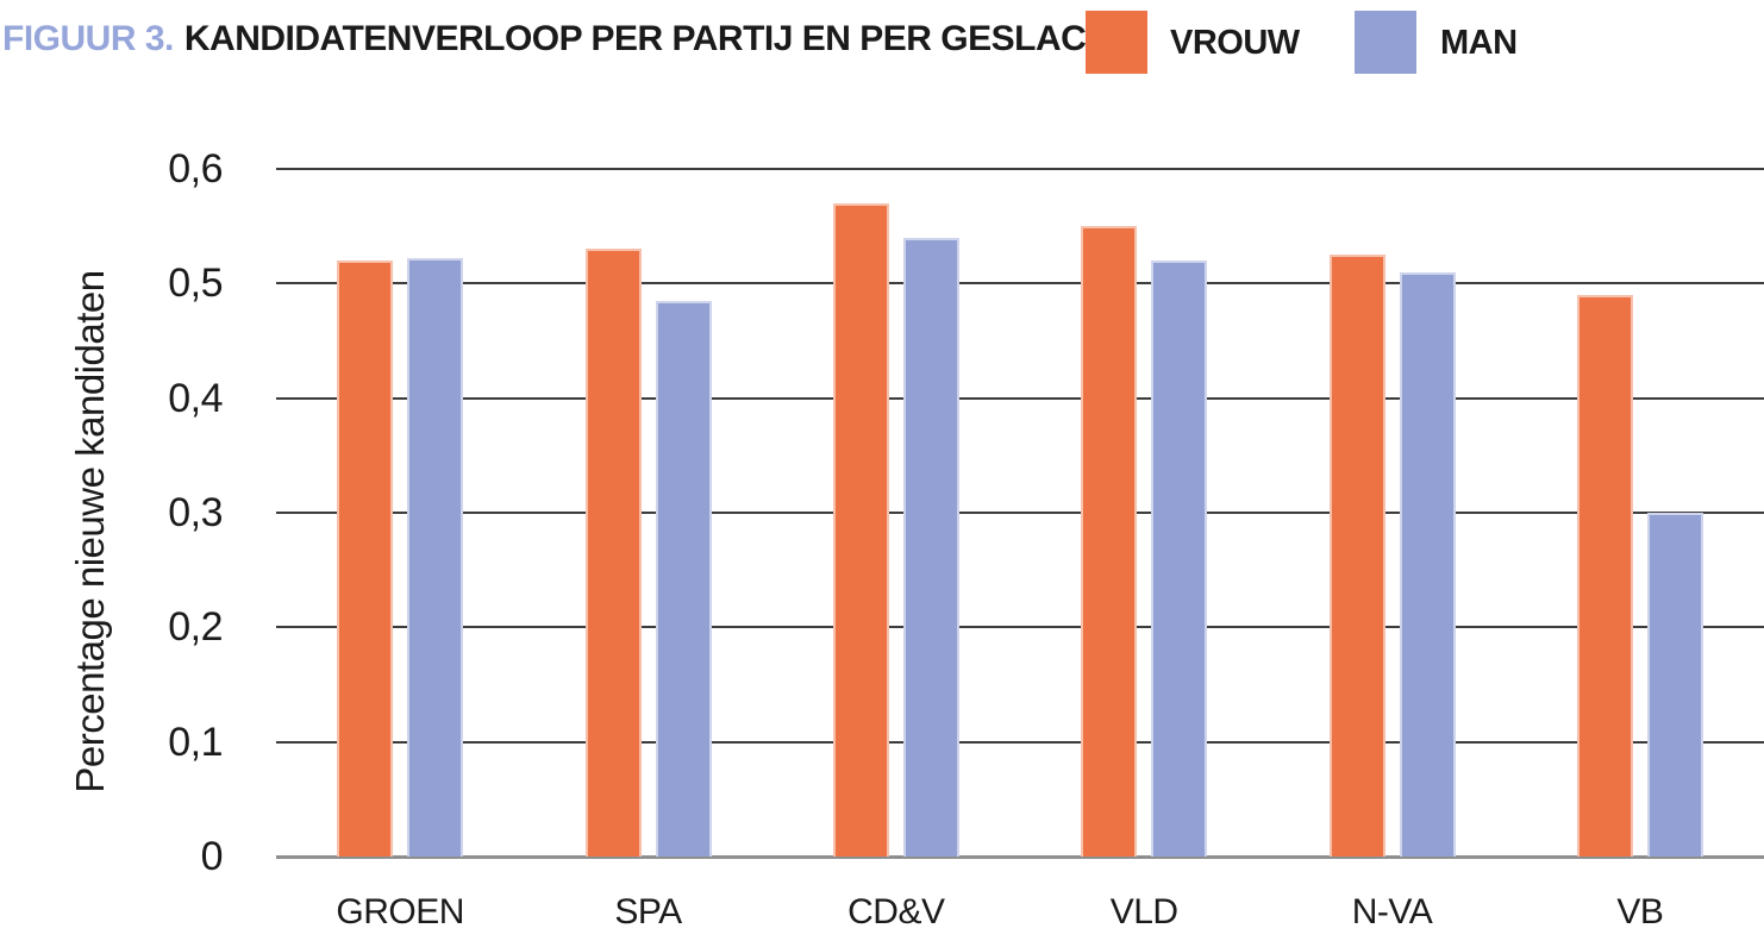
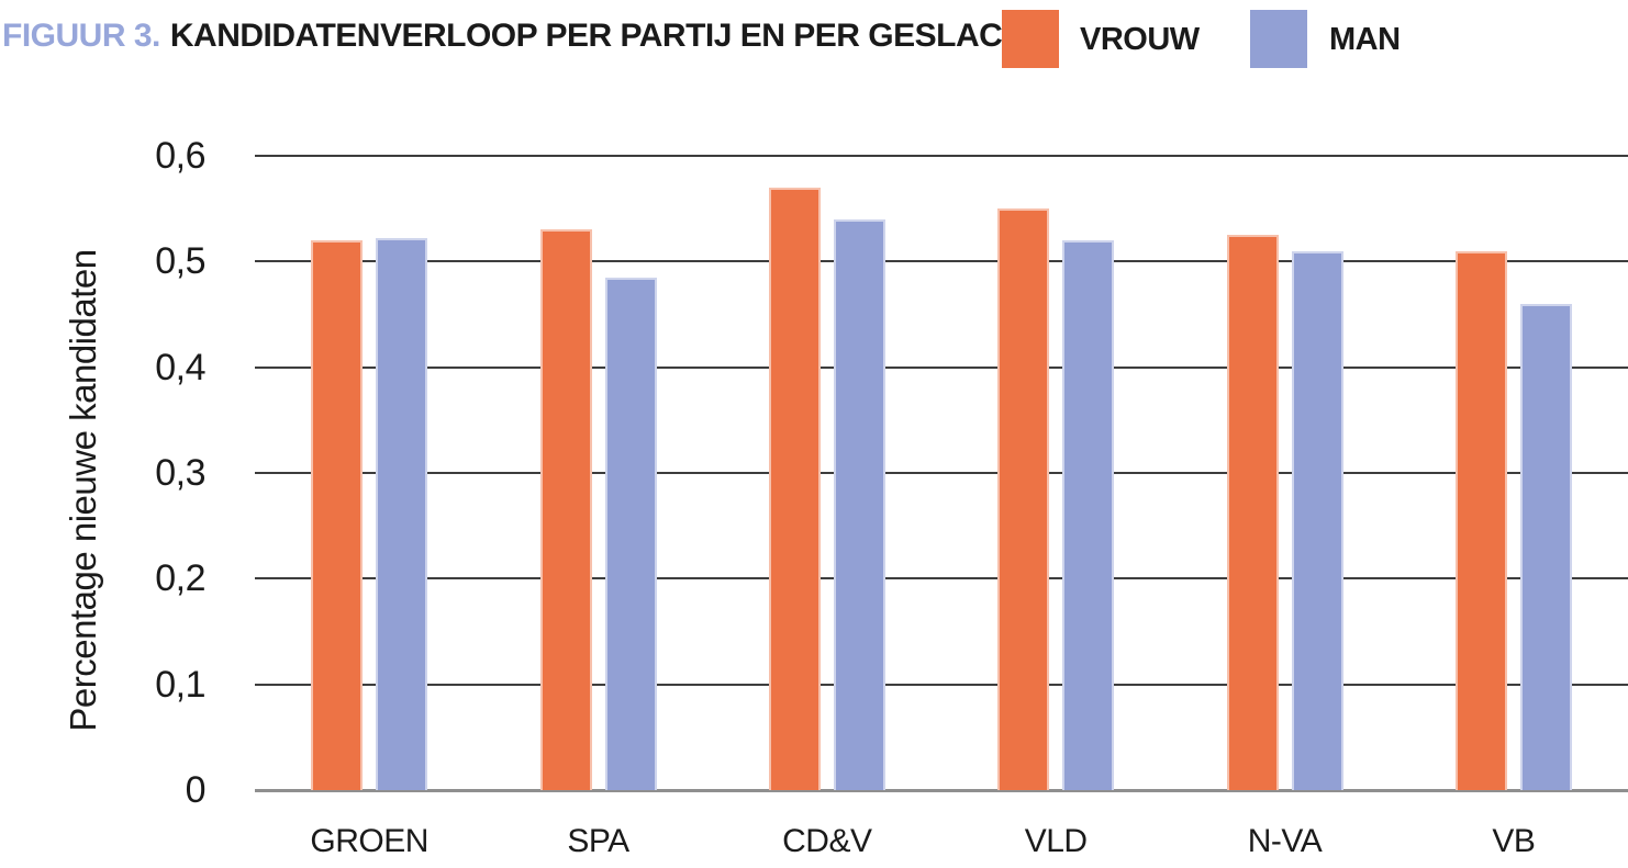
VROUW/VB: 0,49 -> 0,51
MAN/VB: 0,30 -> 0,46
